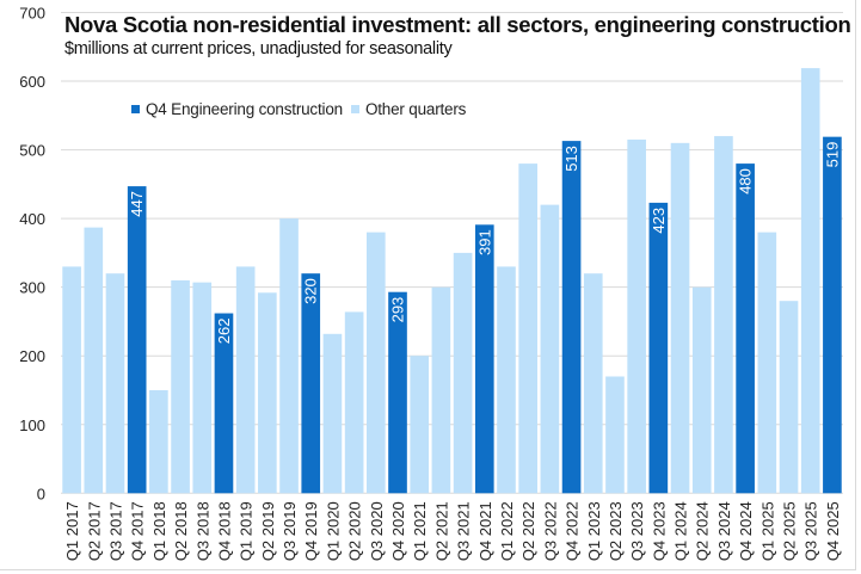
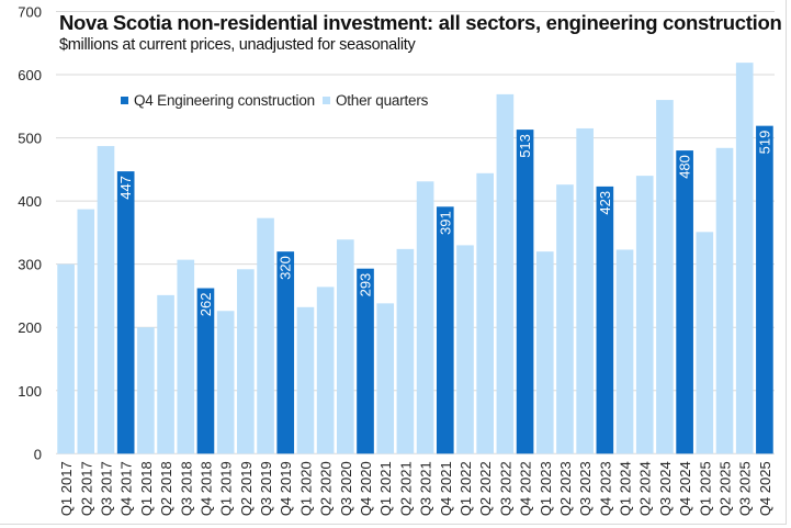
Q1 2017: 330 -> 300
Q3 2017: 320 -> 490
Q1 2018: 150 -> 200
Q2 2018: 310 -> 250
Q1 2019: 330 -> 230
Q3 2019: 400 -> 370
Q3 2020: 380 -> 340
Q1 2021: 200 -> 240
Q2 2021: 300 -> 320
Q3 2021: 350 -> 430
Q2 2022: 480 -> 440
Q3 2022: 420 -> 570
Q2 2023: 170 -> 430
Q1 2024: 510 -> 320
Q2 2024: 300 -> 440
Q3 2024: 520 -> 560
Q1 2025: 380 -> 350
Q2 2025: 280 -> 480
